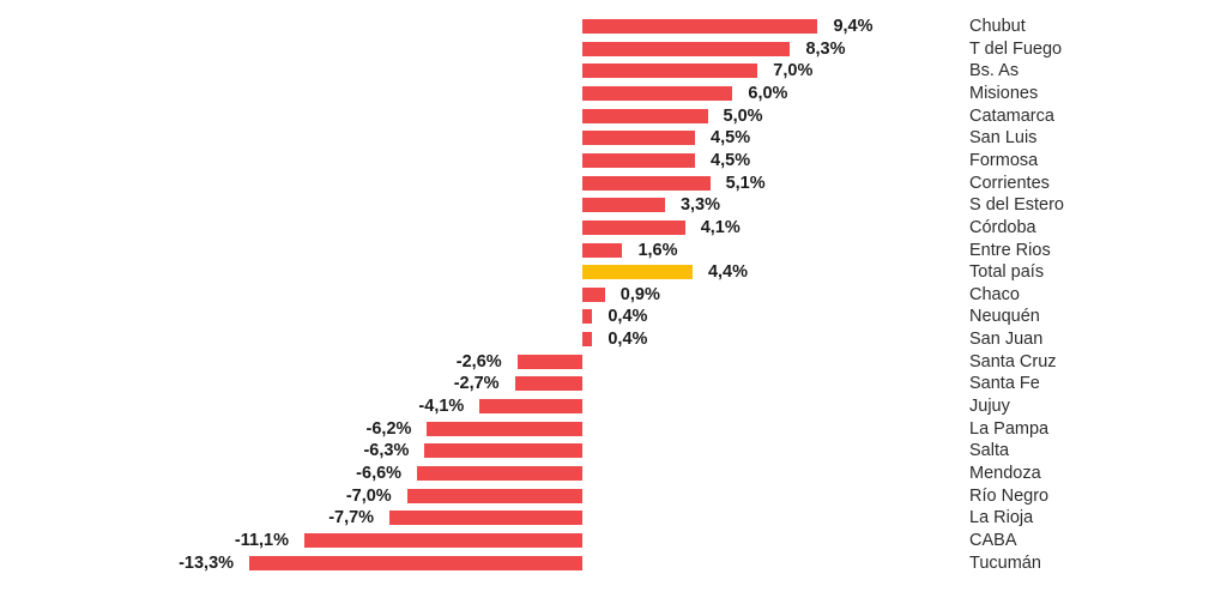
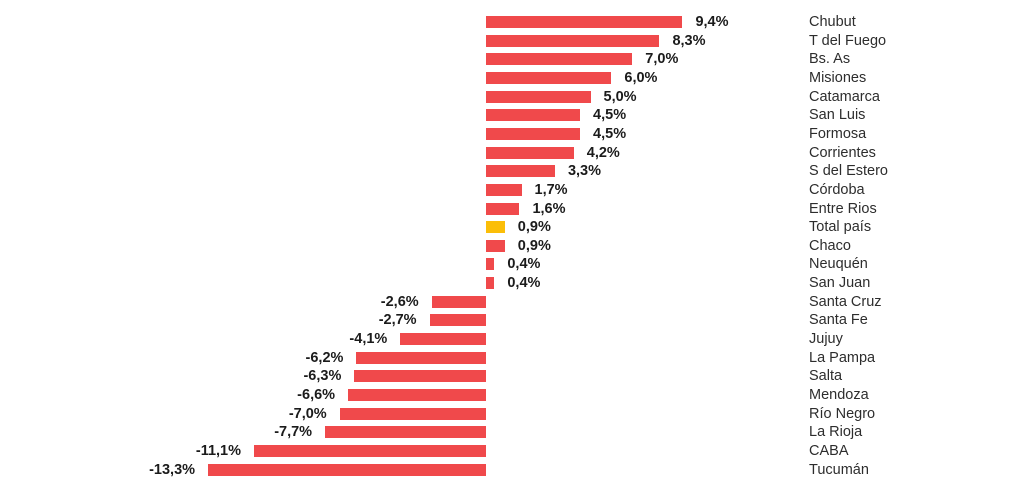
Corrientes: 5,1% -> 4,2%
Córdoba: 4,1% -> 1,7%
Total país: 4,4% -> 0,9%
